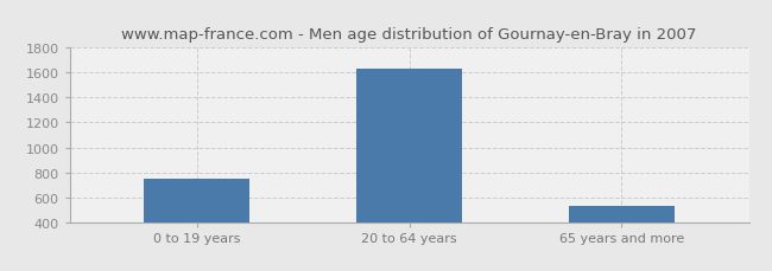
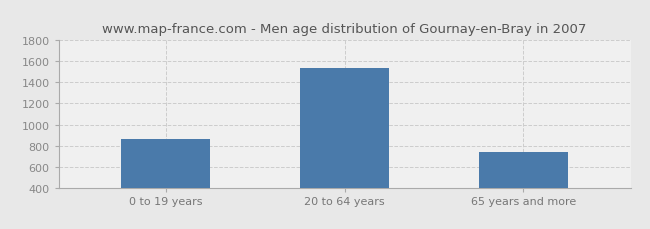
0 to 19 years: 750 -> 860
20 to 64 years: 1630 -> 1540
65 years and more: 530 -> 740
